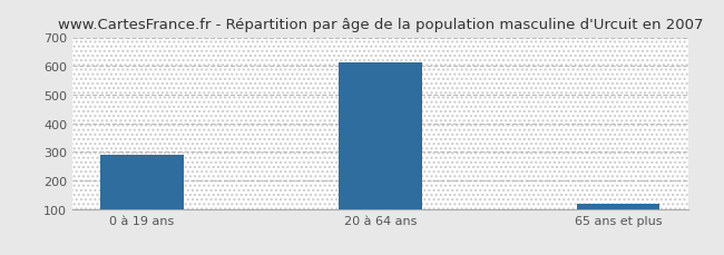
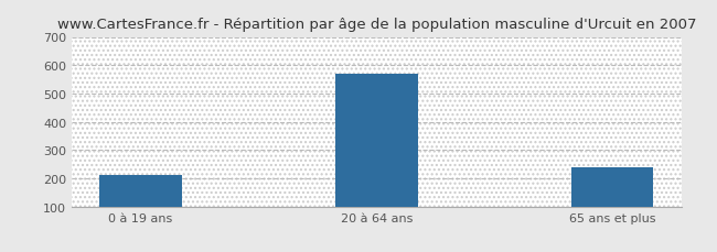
0 à 19 ans: 290 -> 210
20 à 64 ans: 614 -> 570
65 ans et plus: 119 -> 240
